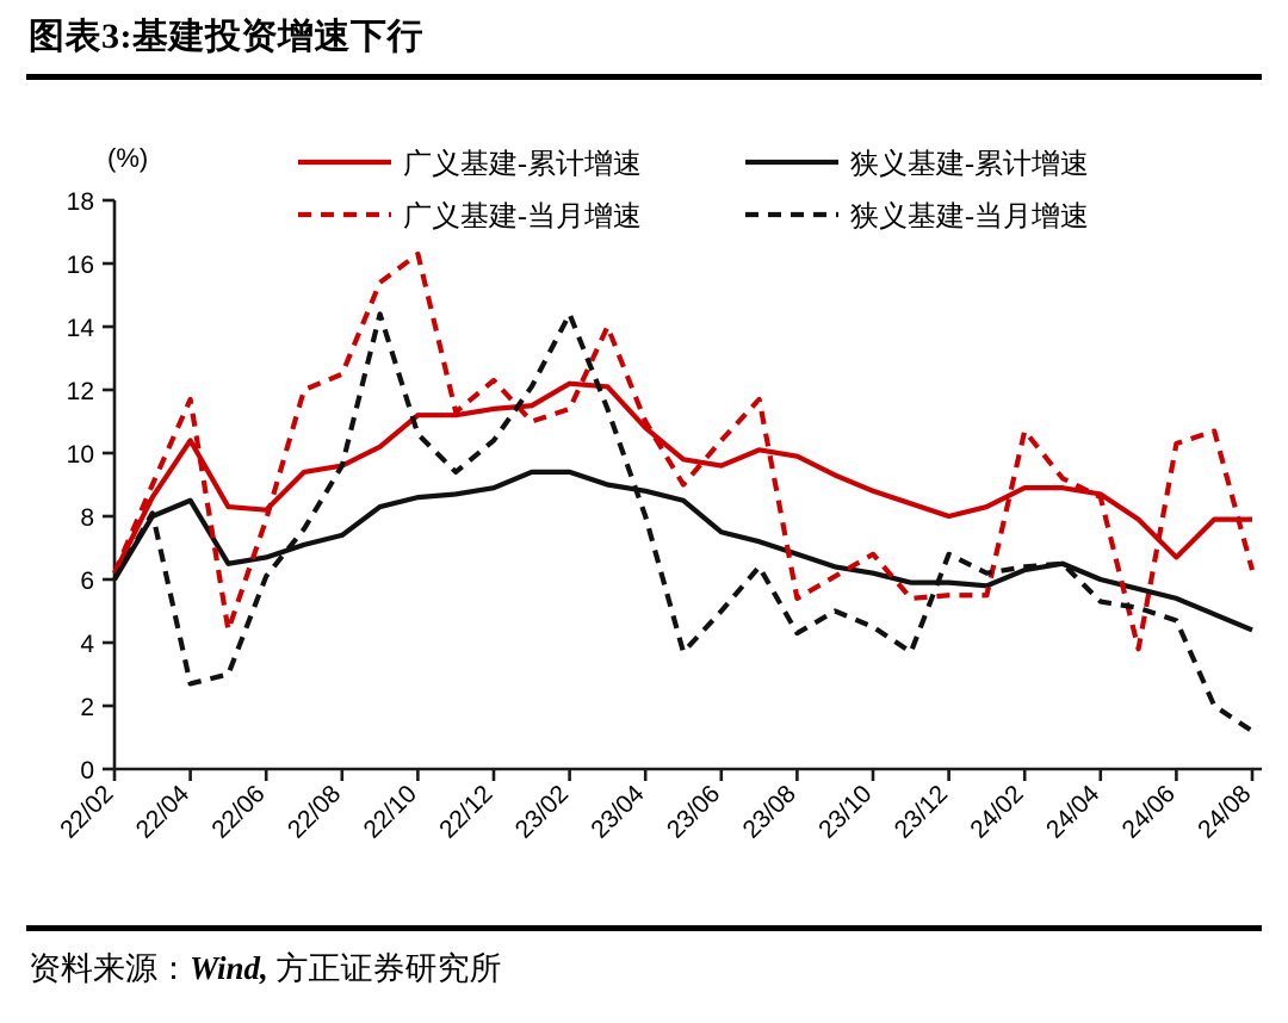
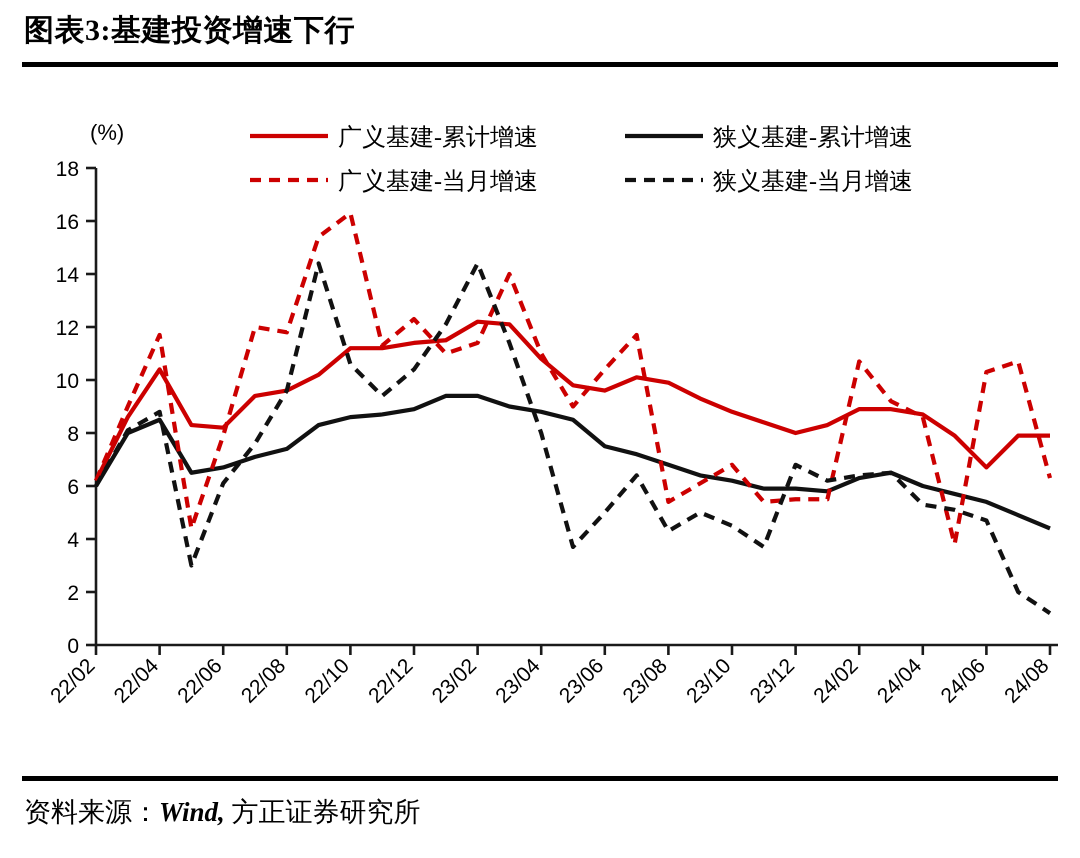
狭义基建-当月增速/22/04: 2.7 -> 8.8
广义基建-当月增速/22/08: 12.5 -> 11.8
